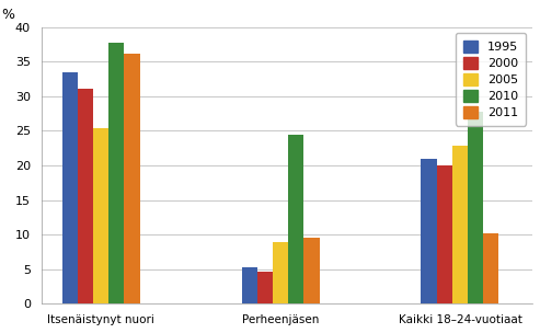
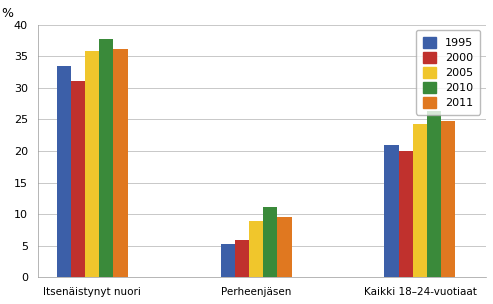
2005/Itsenäistynyt nuori: 25.4 -> 35.8
2000/Perheenjäsen: 4.6 -> 5.9
2010/Perheenjäsen: 24.4 -> 11.1
2005/Kaikki 18–24-vuotiaat: 22.8 -> 24.2
2010/Kaikki 18–24-vuotiaat: 27.8 -> 26.4
2011/Kaikki 18–24-vuotiaat: 10.2 -> 24.8
